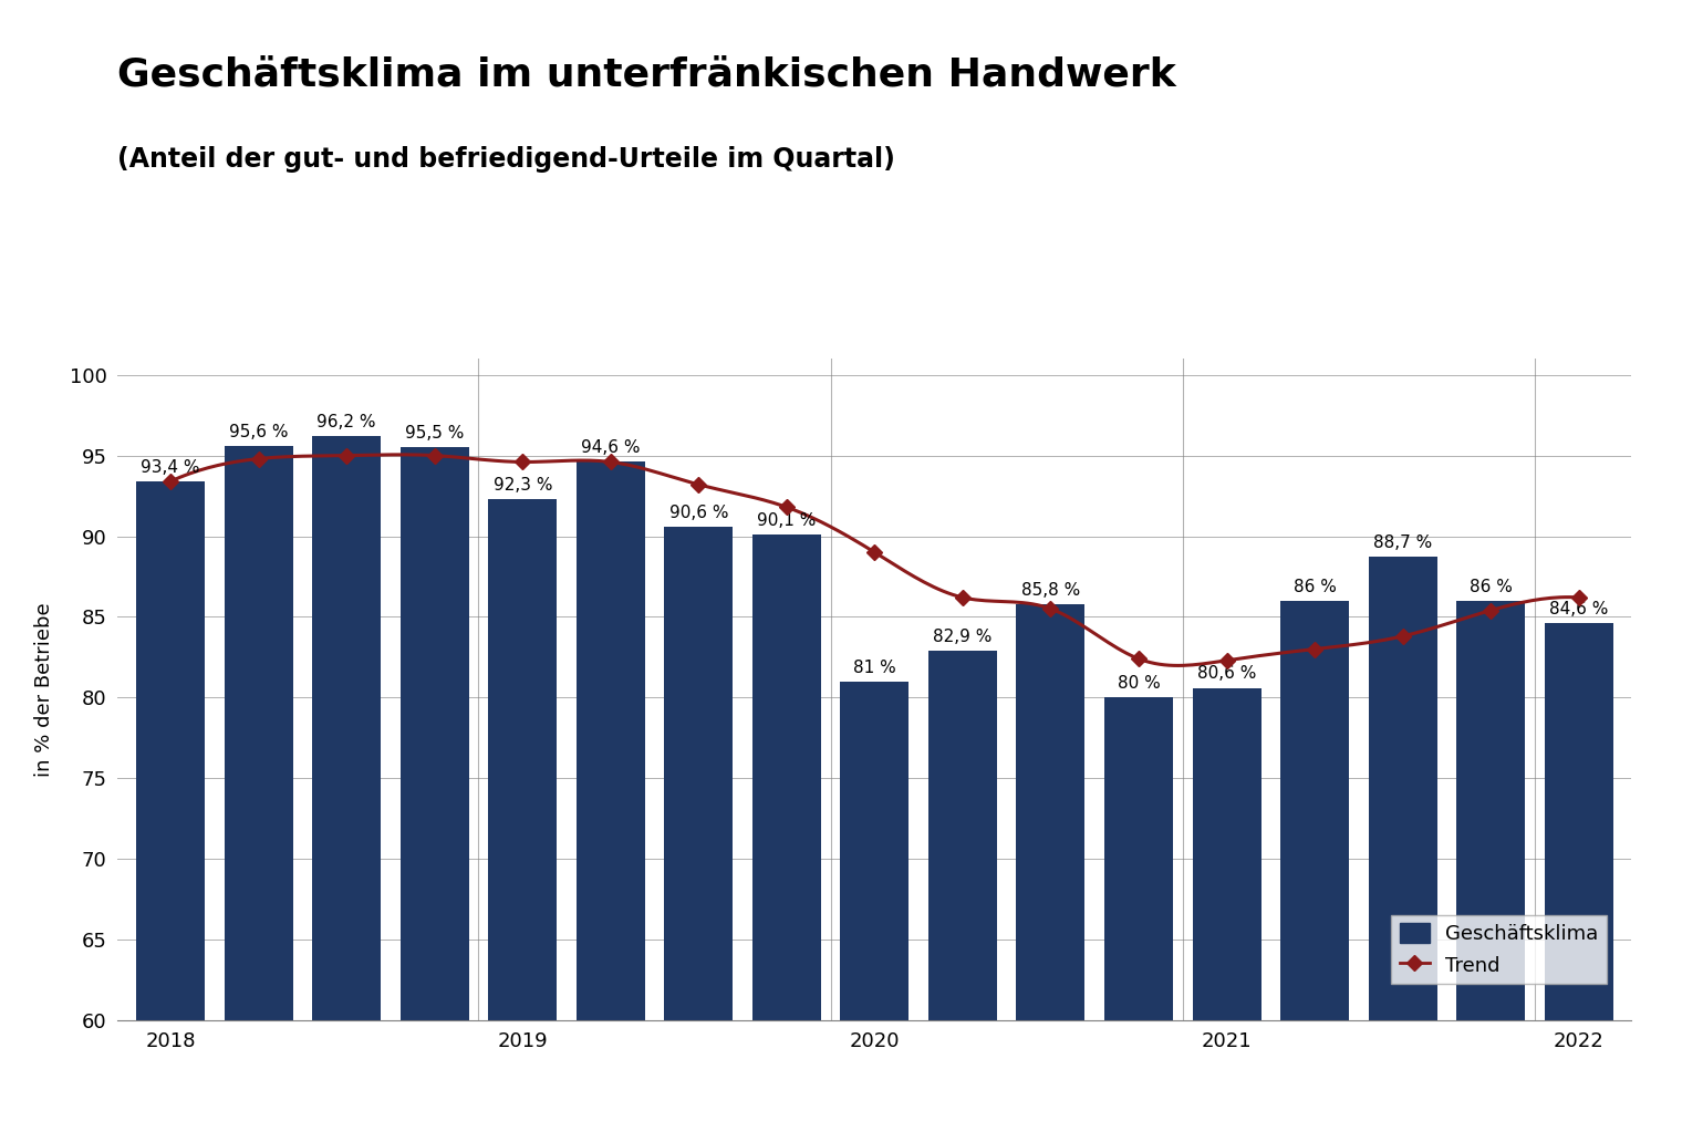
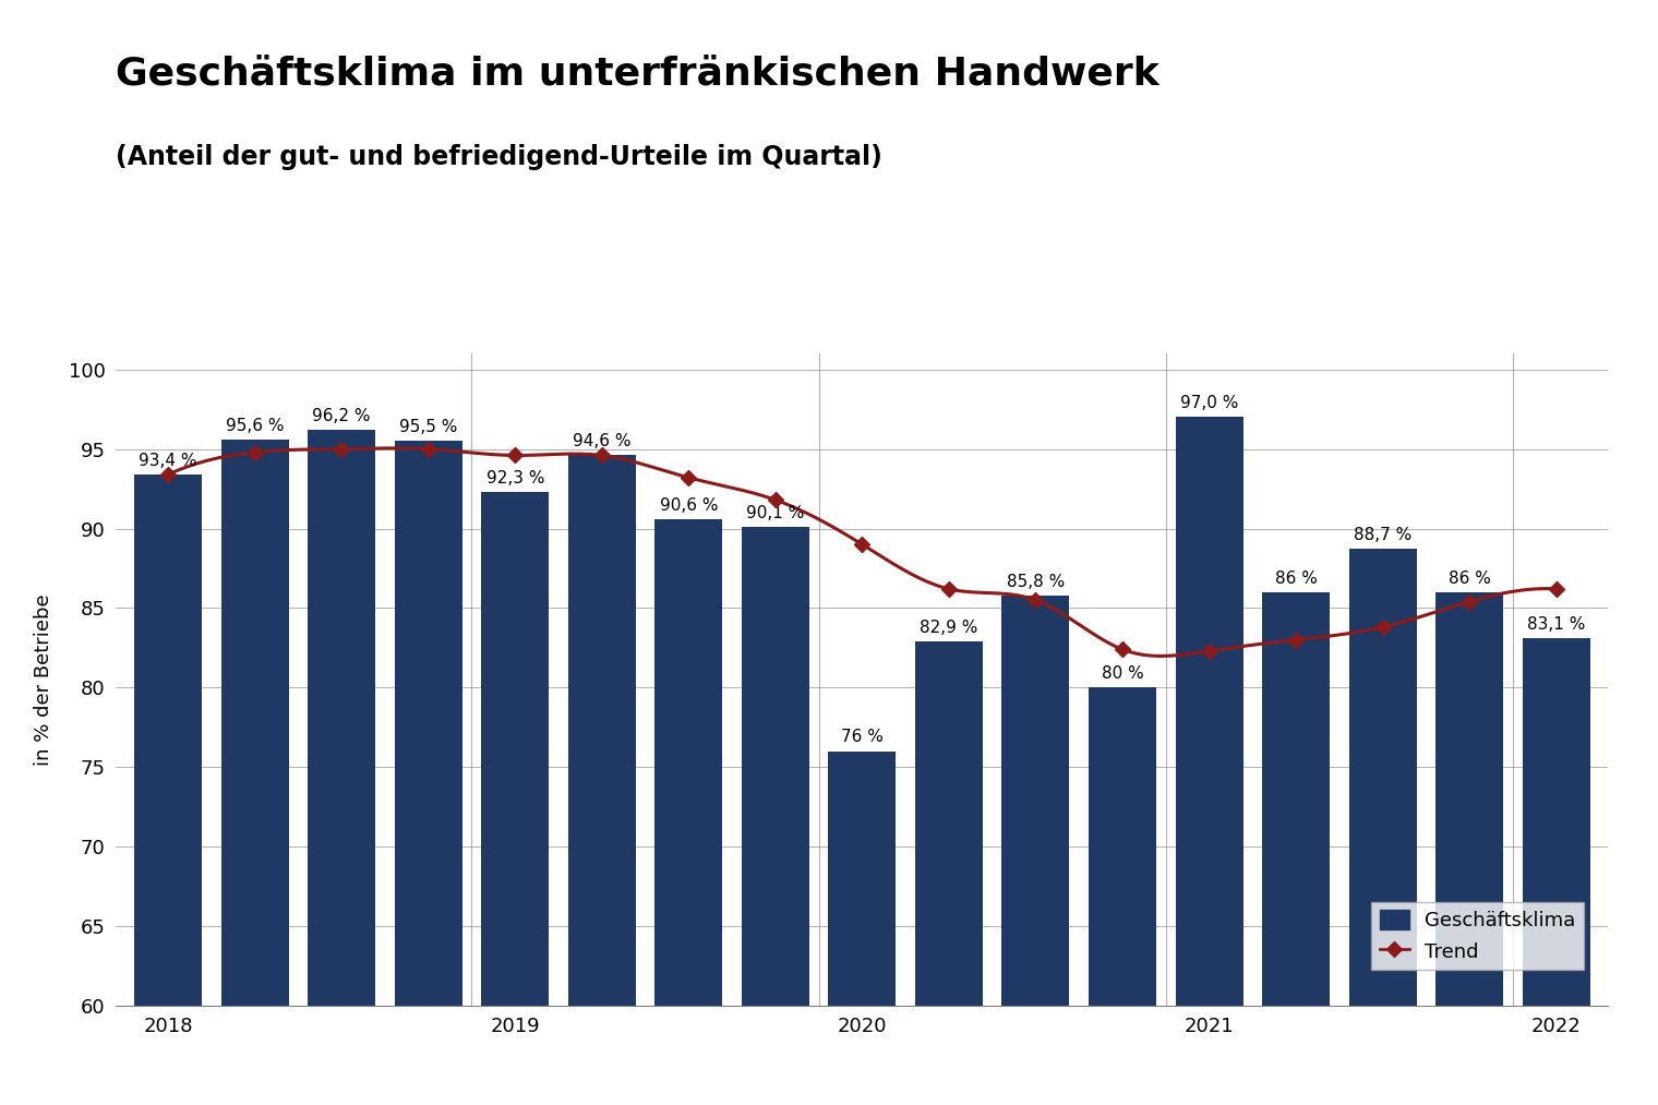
Geschäftsklima/2020: 81 -> 76
Geschäftsklima/2021: 80,6 -> 97,0
Geschäftsklima/2022: 84,6 -> 83,1
